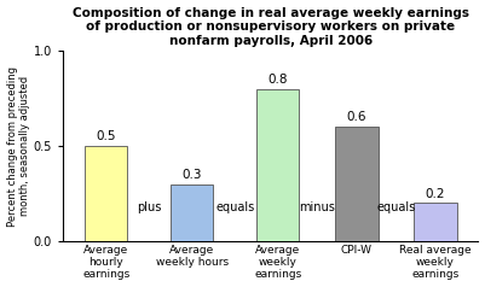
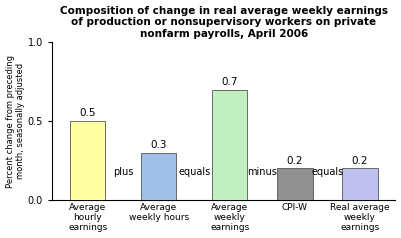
Average weekly earnings: 0.8 -> 0.7
CPI-W: 0.6 -> 0.2
